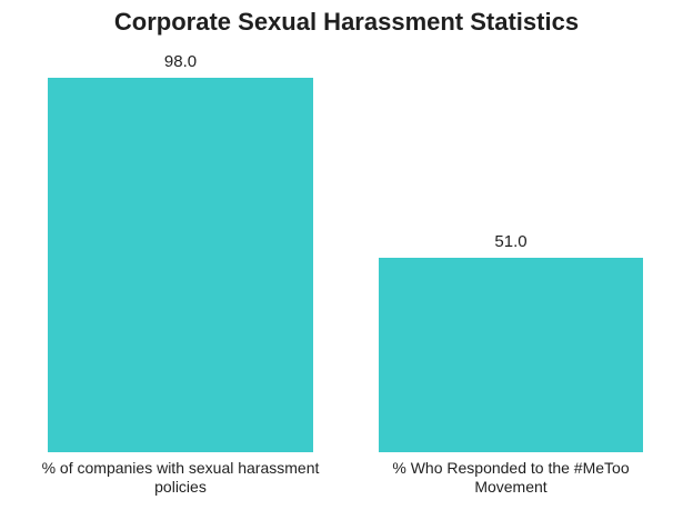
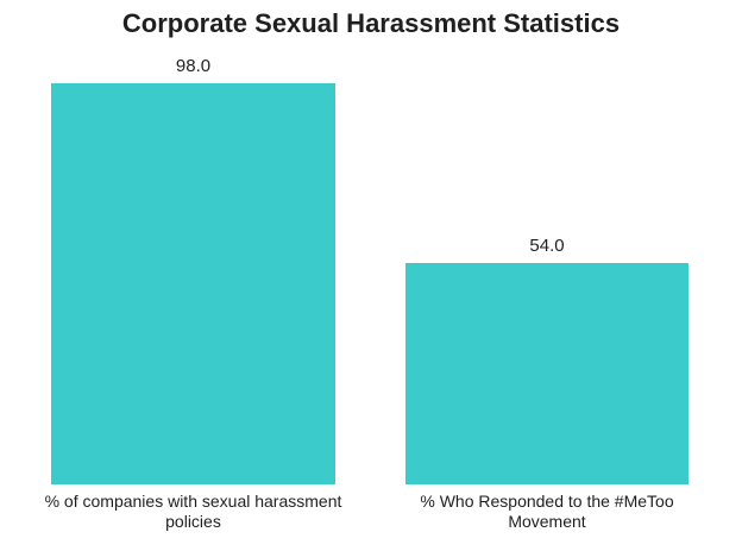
% Who Responded to the #MeToo Movement: 51.0 -> 54.0
